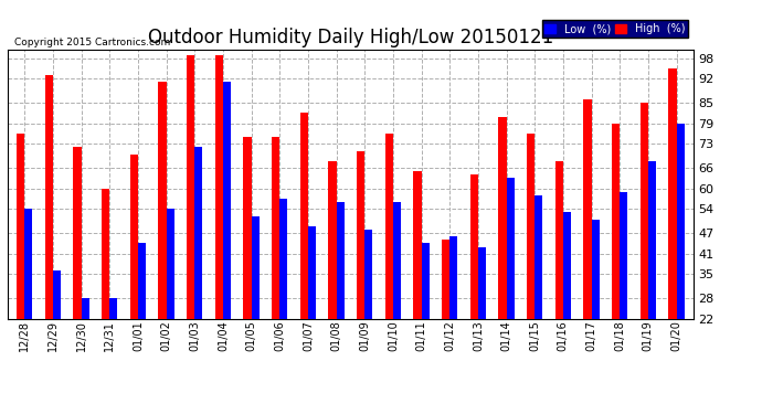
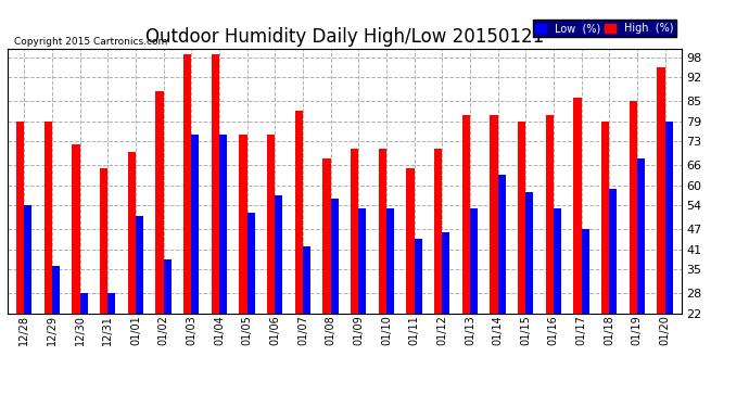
High (%)/12/28: 76 -> 79
High (%)/12/29: 93 -> 79
High (%)/12/31: 60 -> 65
Low (%)/01/01: 44 -> 51
High (%)/01/02: 91 -> 88
Low (%)/01/02: 54 -> 38
Low (%)/01/03: 72 -> 75
Low (%)/01/04: 91 -> 75
Low (%)/01/07: 49 -> 42
Low (%)/01/09: 48 -> 53
High (%)/01/10: 76 -> 71
Low (%)/01/10: 56 -> 53
High (%)/01/12: 45 -> 71
High (%)/01/13: 64 -> 81
Low (%)/01/13: 43 -> 53
High (%)/01/15: 76 -> 79
High (%)/01/16: 68 -> 81
Low (%)/01/17: 51 -> 47
